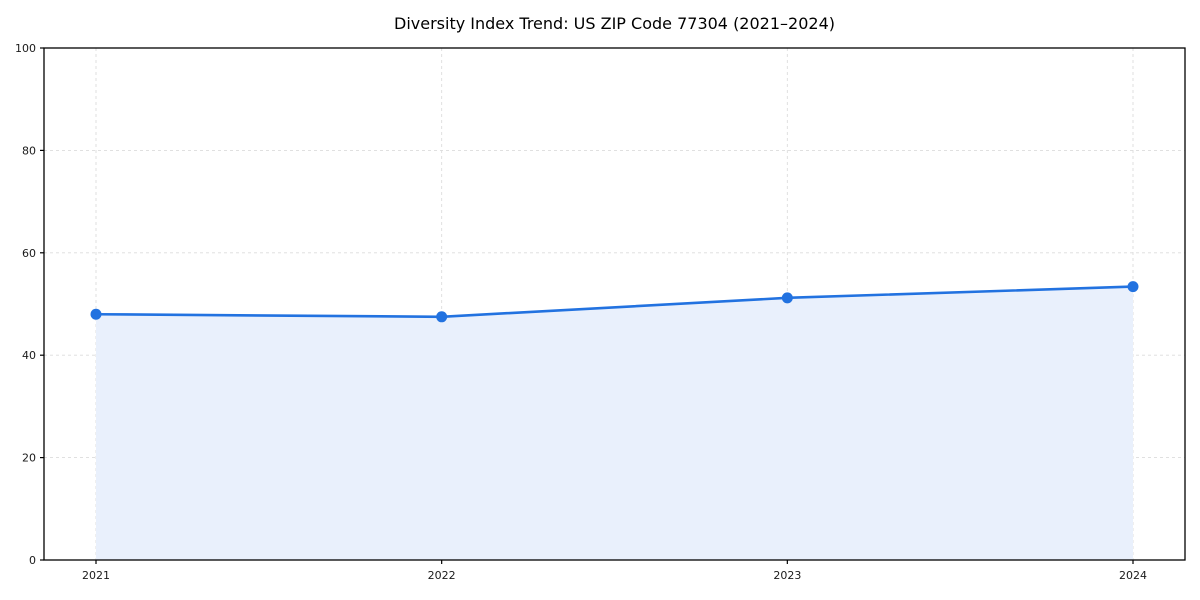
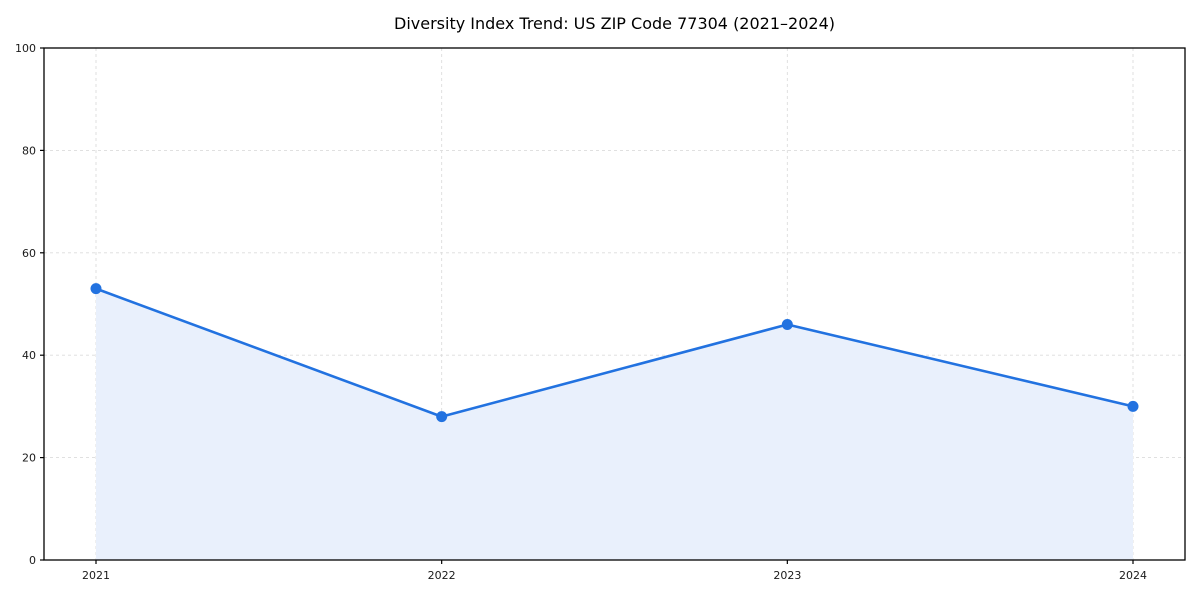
2021: 48 -> 53
2022: 48 -> 28
2023: 51 -> 46
2024: 53 -> 30
